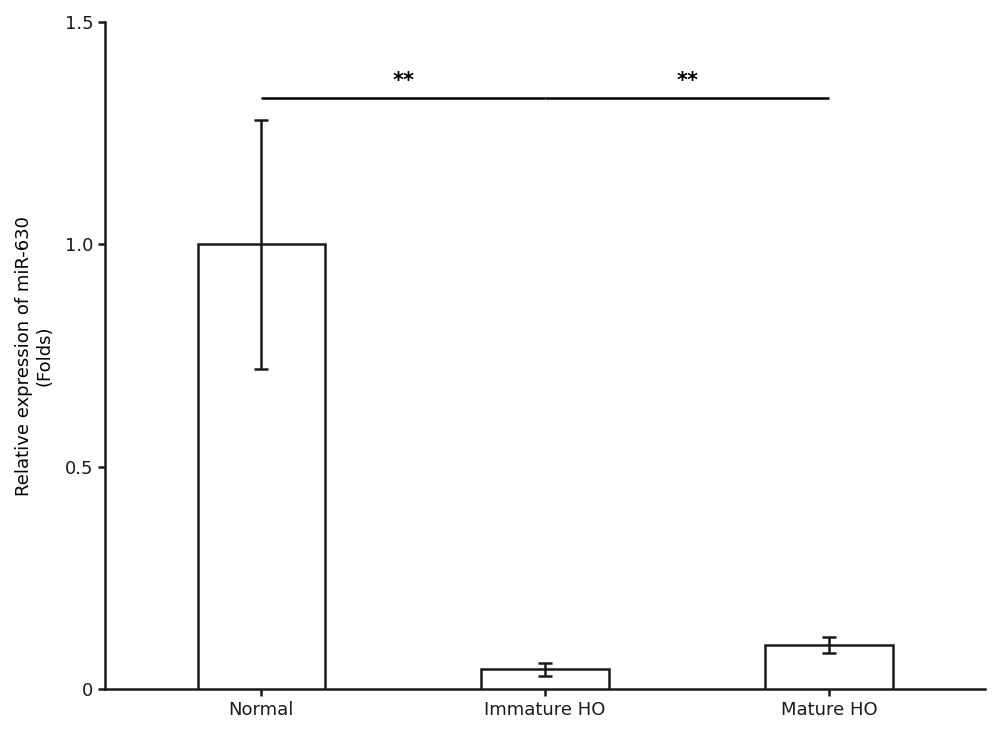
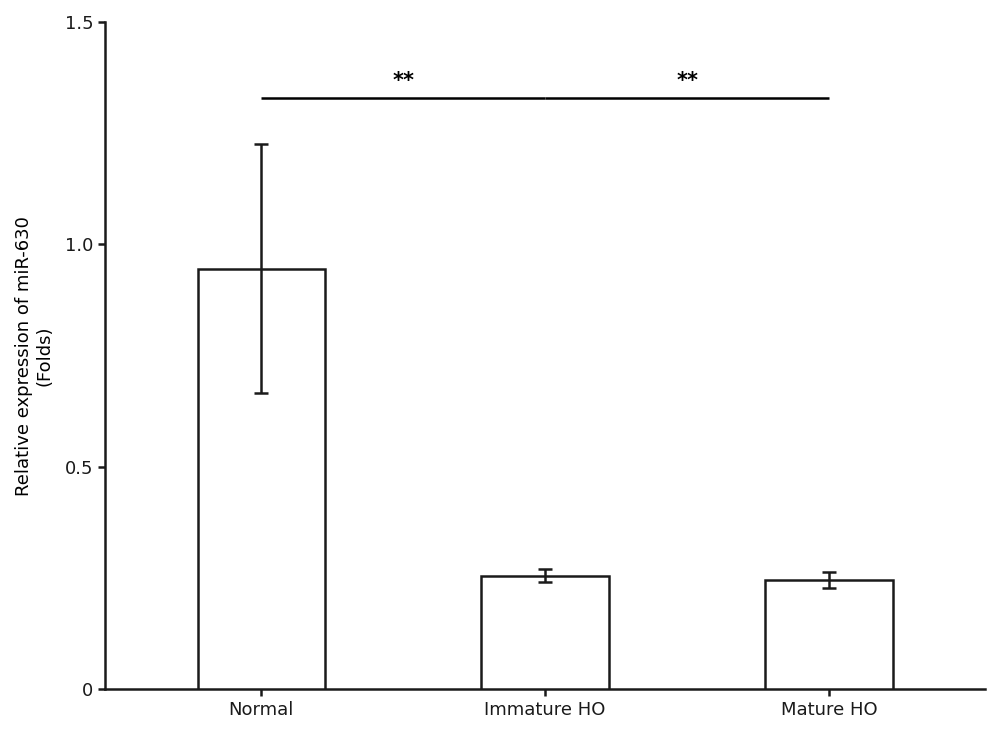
Normal: 1.000 -> 0.945
Immature HO: 0.045 -> 0.255
Mature HO: 0.100 -> 0.245
